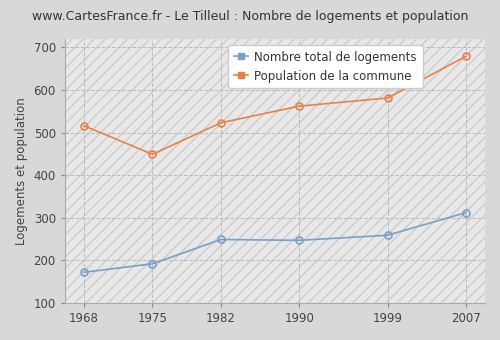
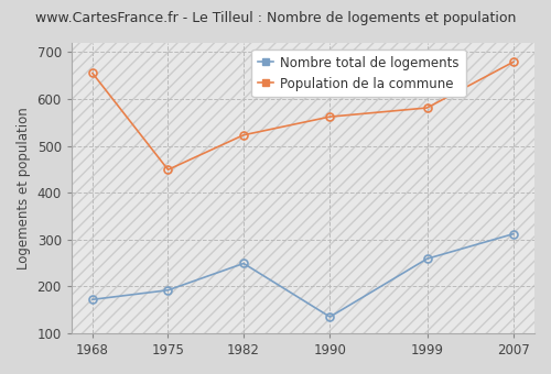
Population de la commune/1968: 516 -> 655
Nombre total de logements/1990: 247 -> 135
